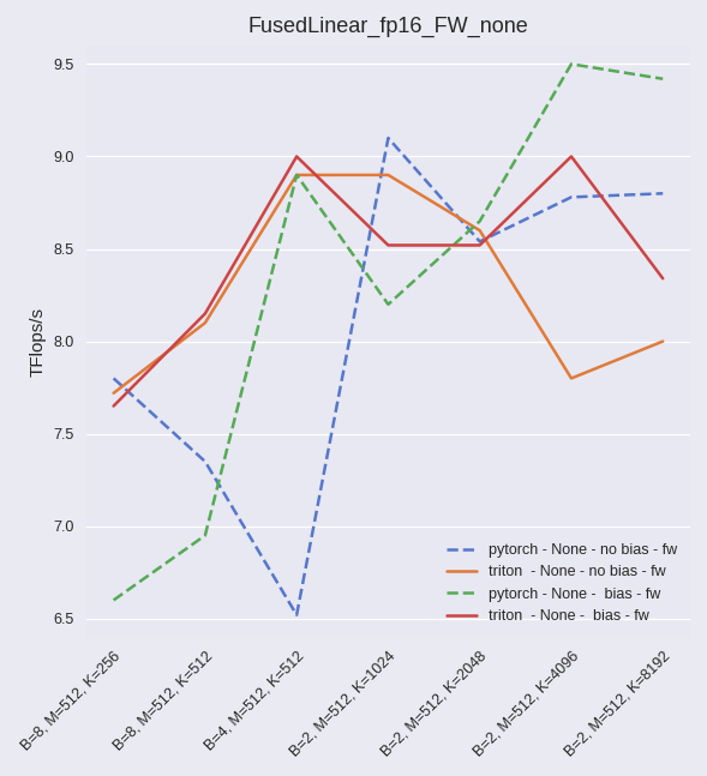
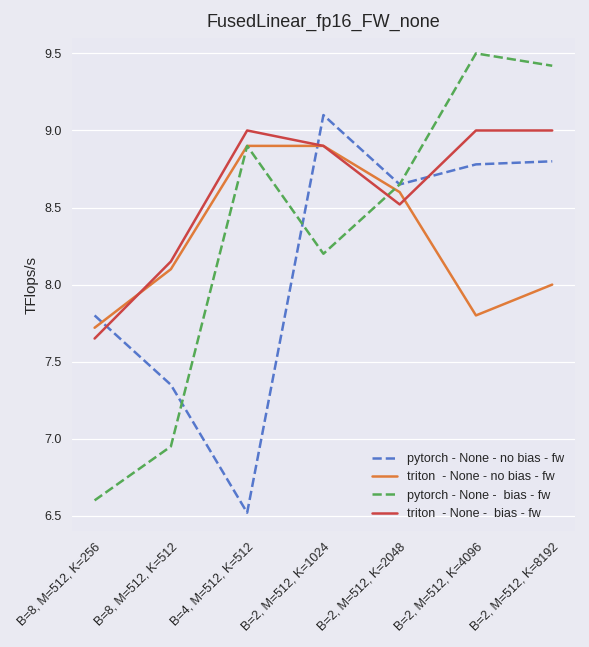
triton - None - bias - fw/B=2, M=512, K=1024: 8.52 -> 8.90
pytorch - None - no bias - fw/B=2, M=512, K=2048: 8.54 -> 8.65
triton - None - bias - fw/B=2, M=512, K=8192: 8.34 -> 9.00
